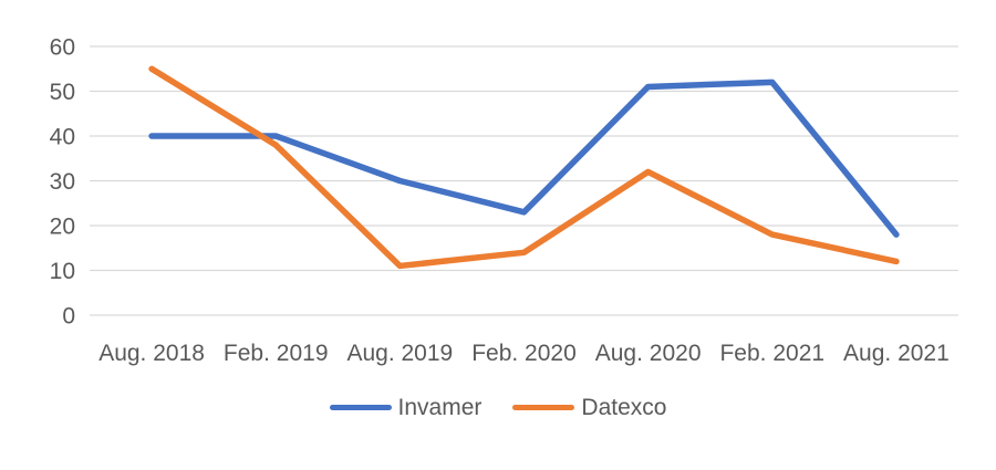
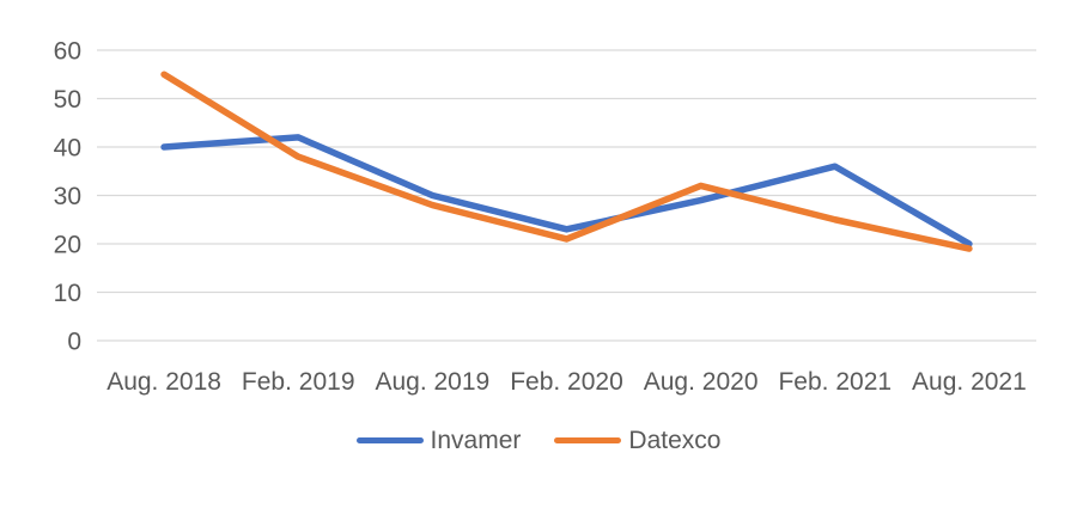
Invamer/Feb. 2019: 40 -> 42
Datexco/Aug. 2019: 11 -> 28
Datexco/Feb. 2020: 14 -> 21
Invamer/Aug. 2020: 51 -> 29
Invamer/Feb. 2021: 52 -> 36
Datexco/Feb. 2021: 18 -> 25
Invamer/Aug. 2021: 18 -> 20
Datexco/Aug. 2021: 12 -> 19
